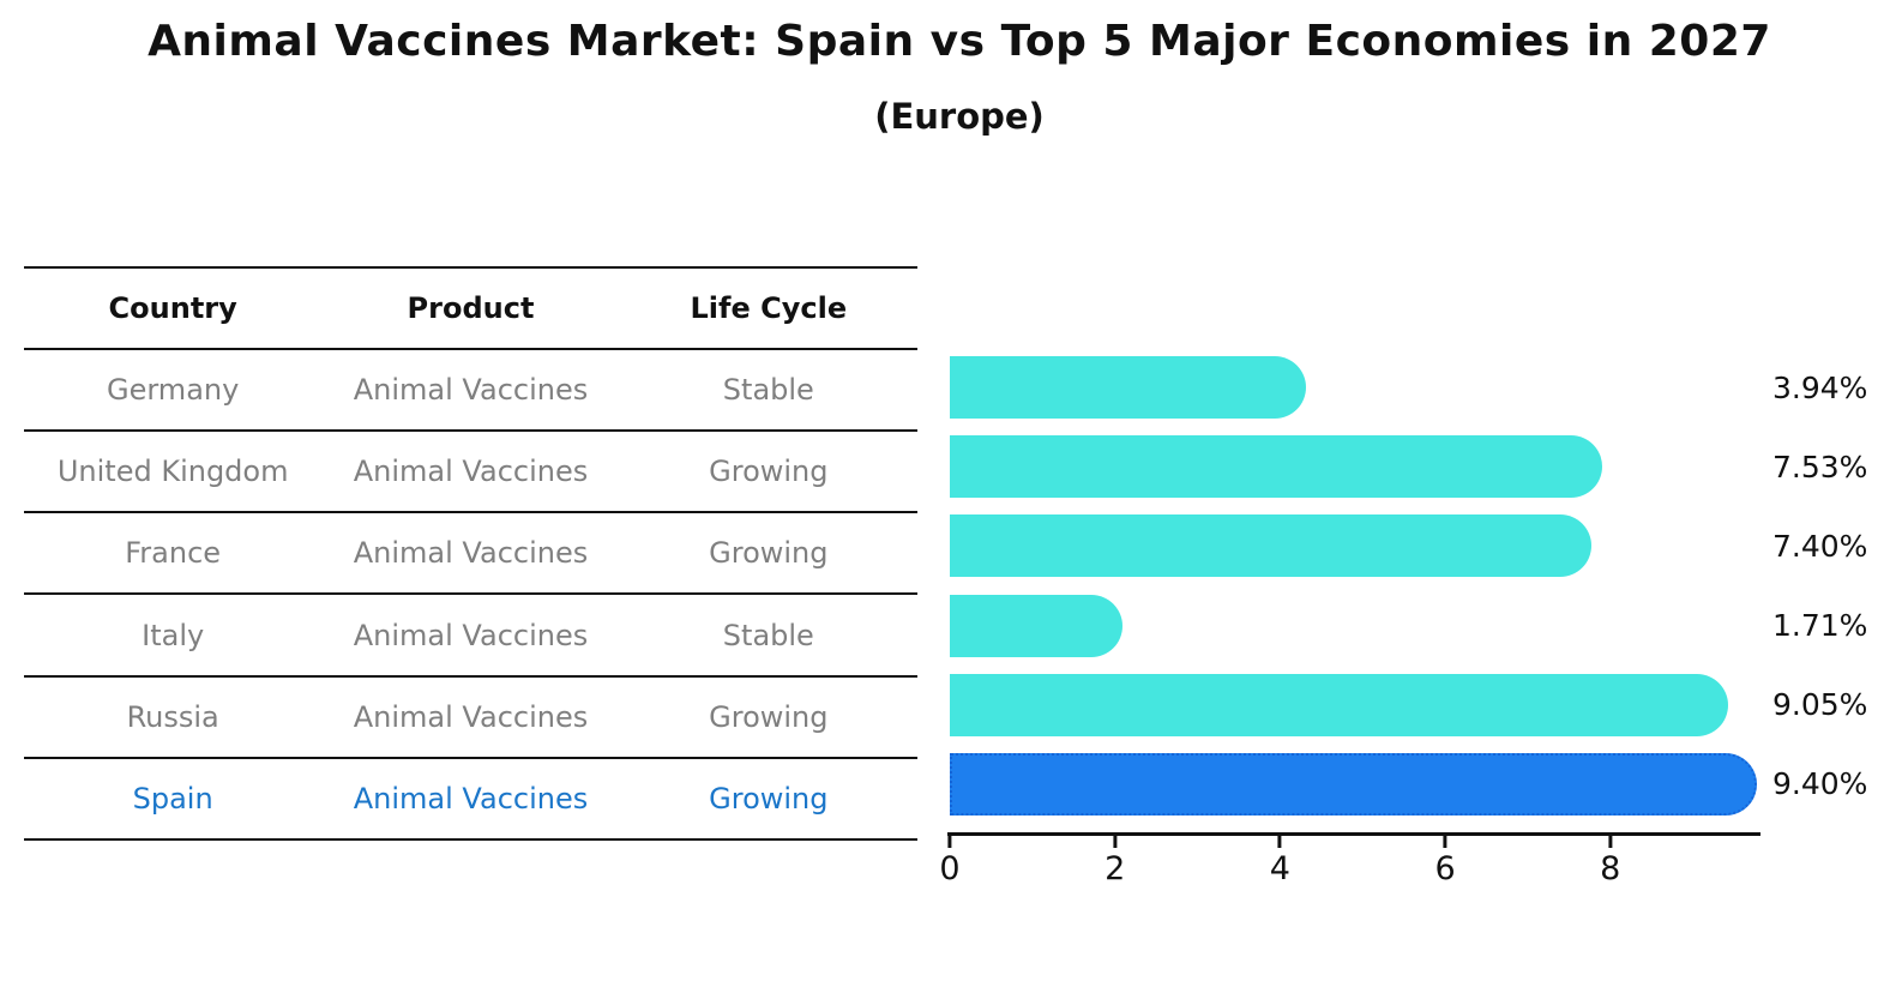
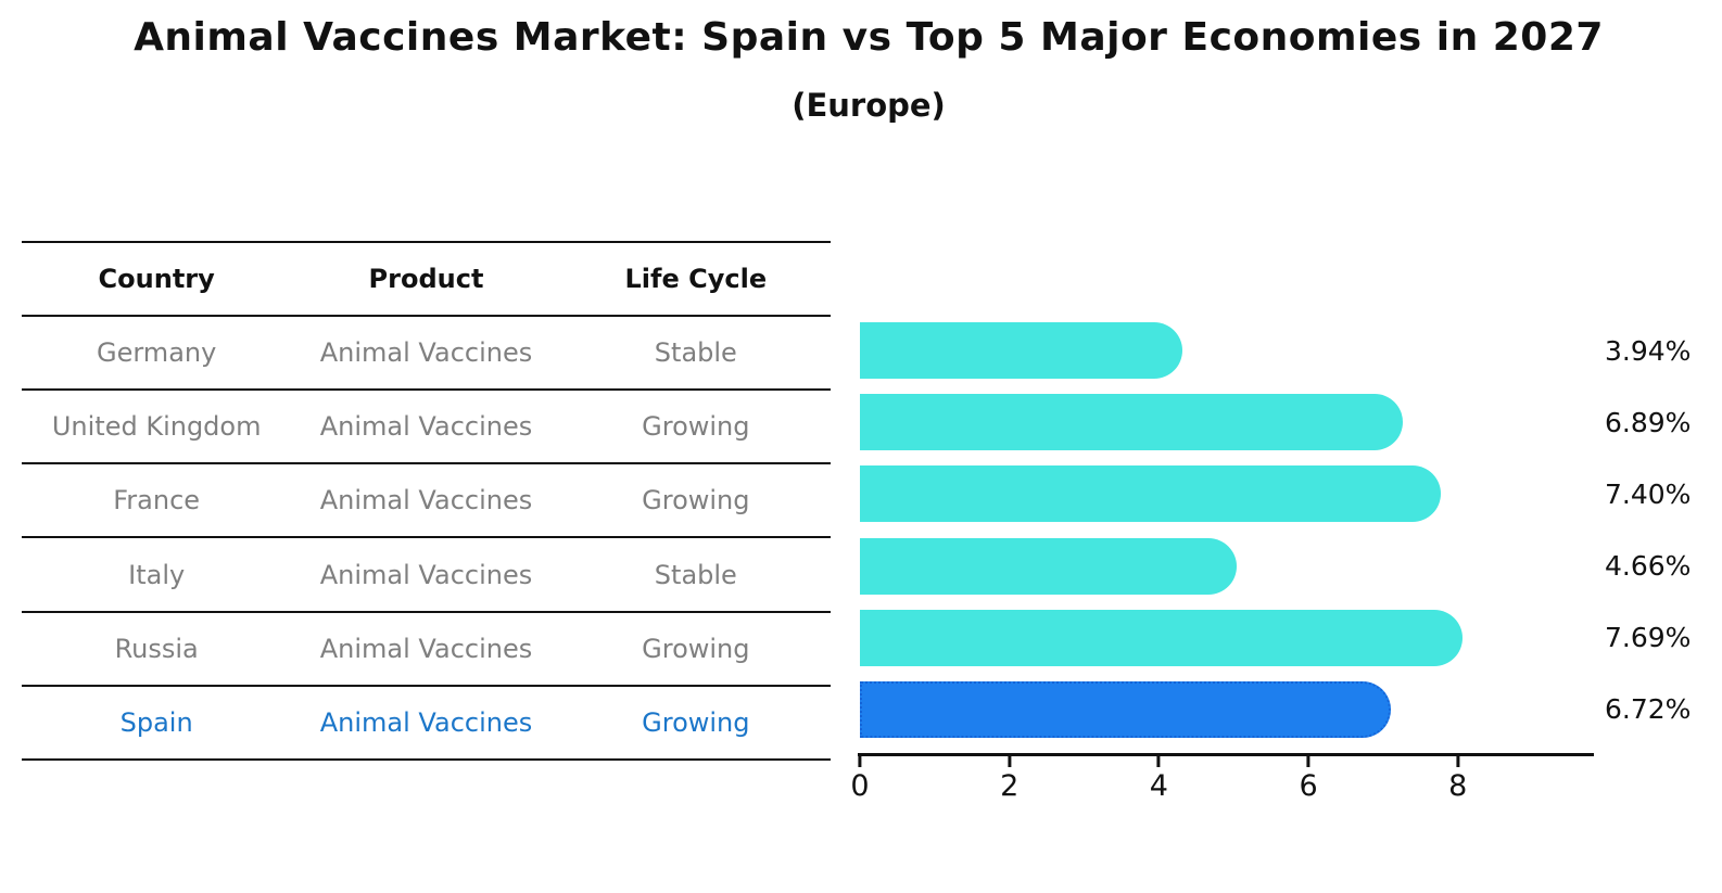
United Kingdom: 7.53% -> 6.89%
Italy: 1.71% -> 4.66%
Russia: 9.05% -> 7.69%
Spain: 9.40% -> 6.72%
